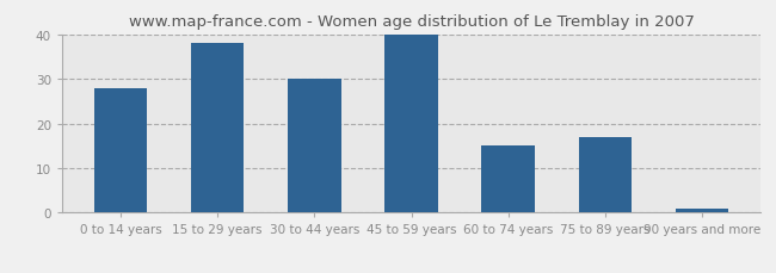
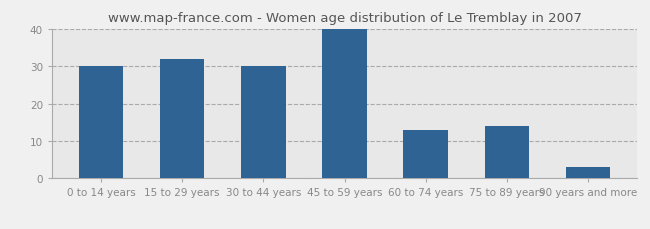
0 to 14 years: 28 -> 30
15 to 29 years: 38 -> 32
60 to 74 years: 15 -> 13
75 to 89 years: 17 -> 14
90 years and more: 1 -> 3
